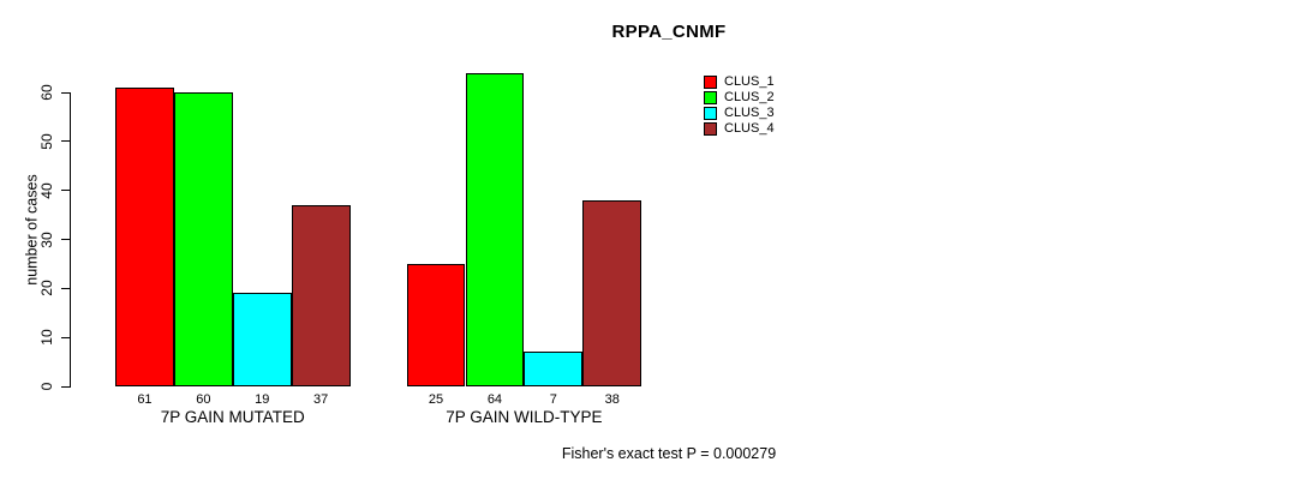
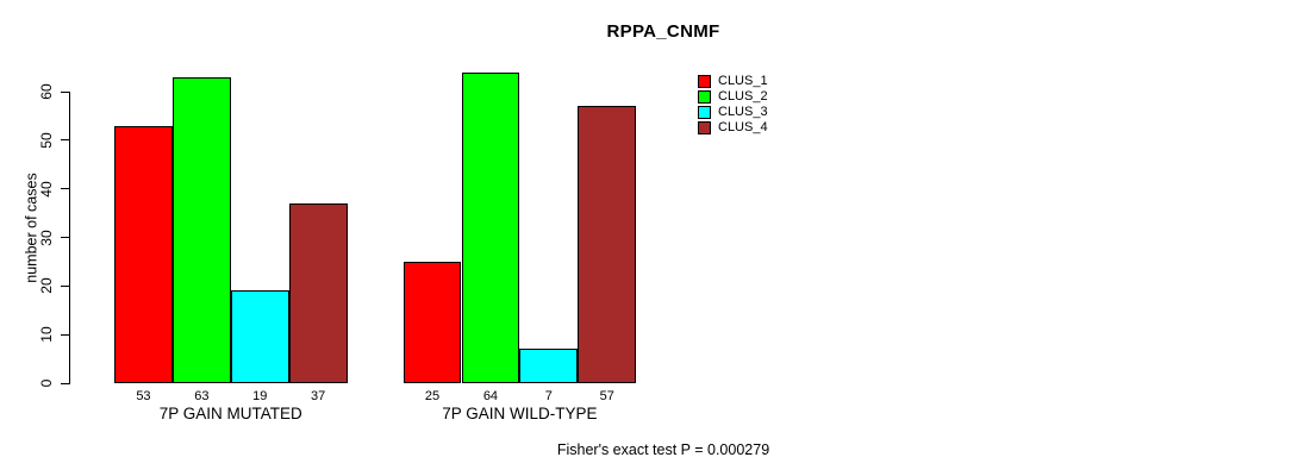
CLUS_1/7P GAIN MUTATED: 61 -> 53
CLUS_2/7P GAIN MUTATED: 60 -> 63
CLUS_4/7P GAIN WILD-TYPE: 38 -> 57
